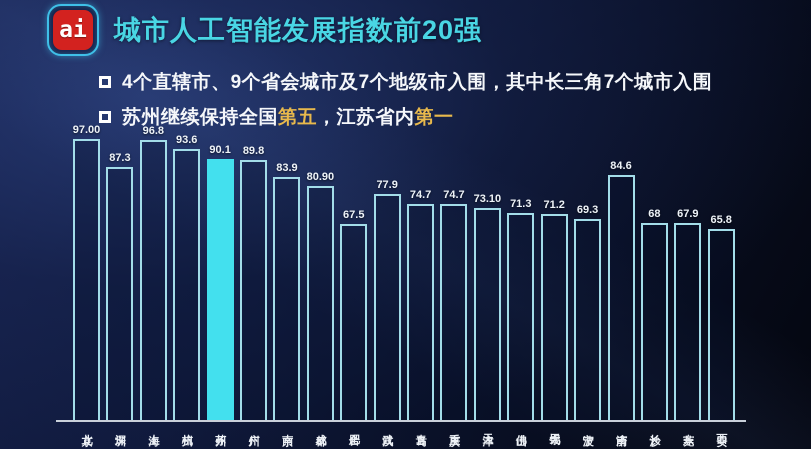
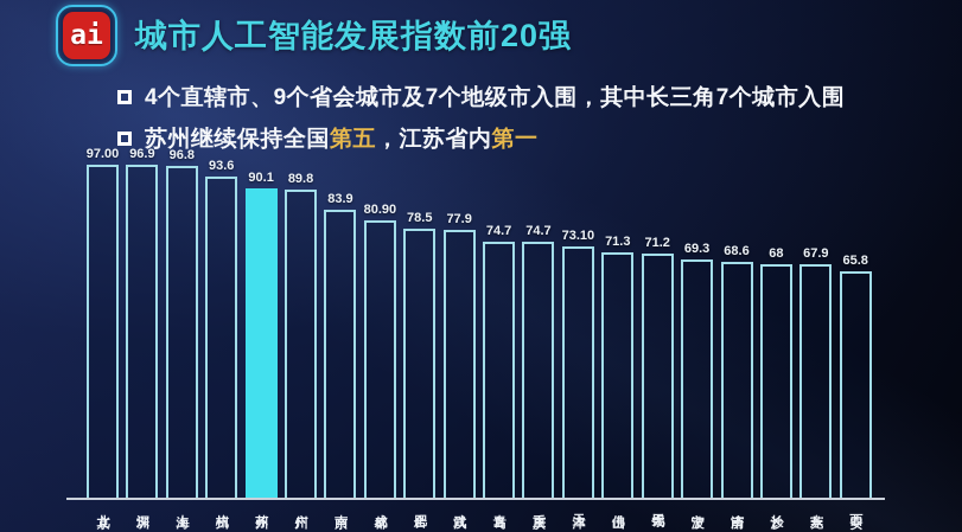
深圳: 87.3 -> 96.9
合肥: 67.5 -> 78.5
济南: 84.6 -> 68.6
